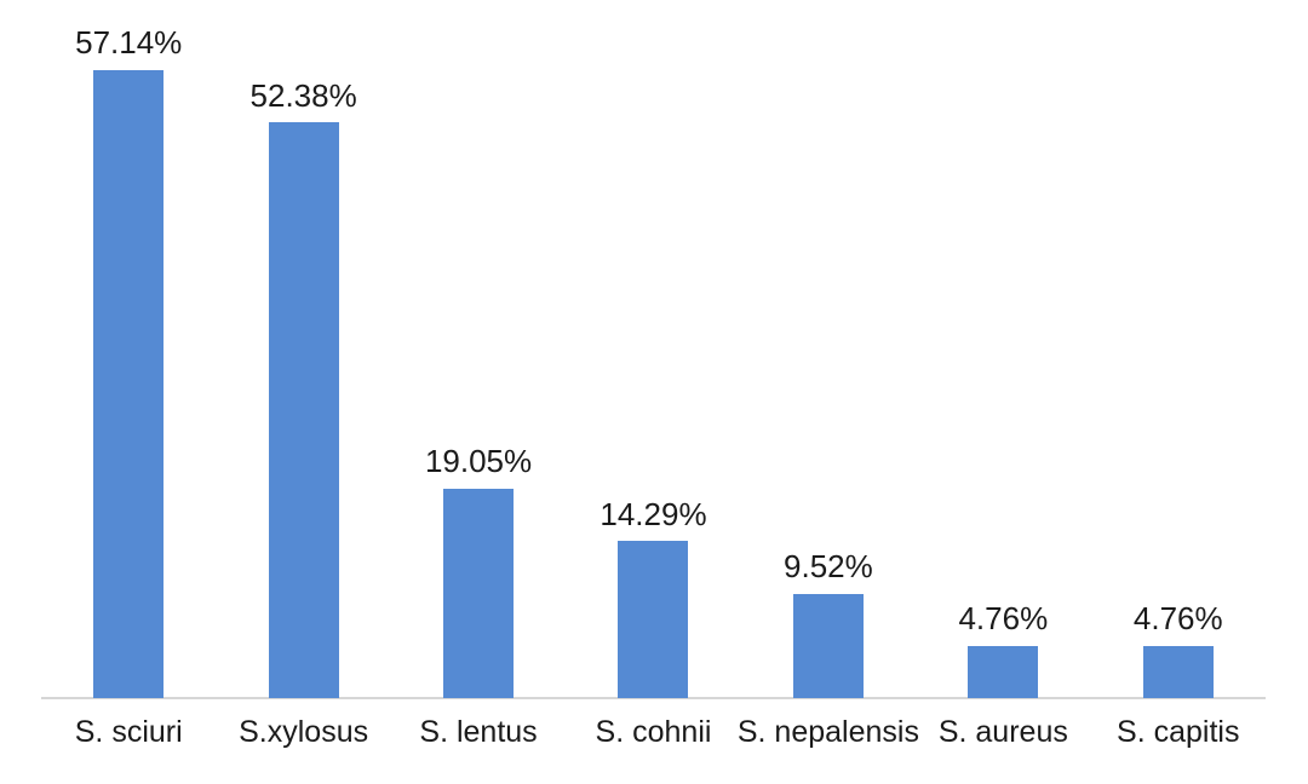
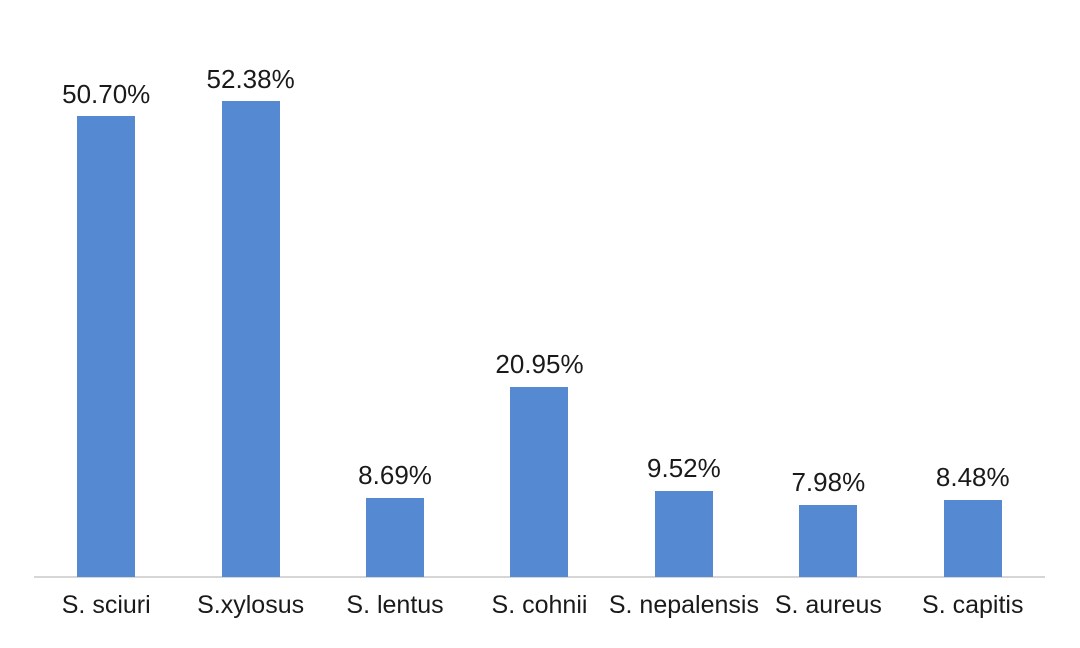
S. sciuri: 57.14% -> 50.70%
S. lentus: 19.05% -> 8.69%
S. cohnii: 14.29% -> 20.95%
S. aureus: 4.76% -> 7.98%
S. capitis: 4.76% -> 8.48%
